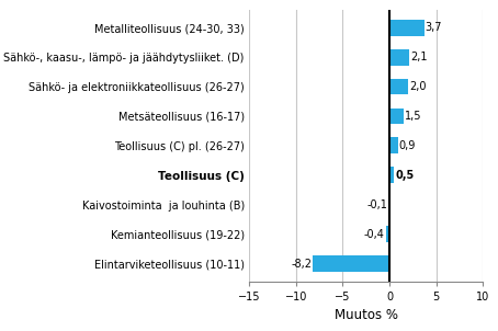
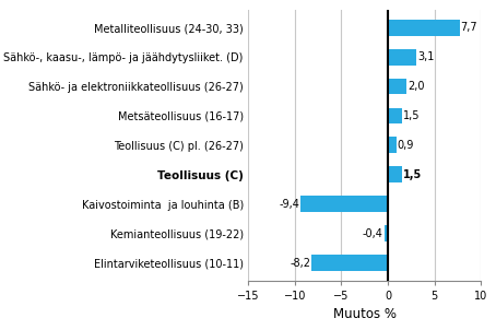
Metalliteollisuus (24-30, 33): 3,7 -> 7,7
Sähkö-, kaasu-, lämpö- ja jäähdytysliiket. (D): 2,1 -> 3,1
Teollisuus (C): 0,5 -> 1,5
Kaivostoiminta ja louhinta (B): -0,1 -> -9,4
